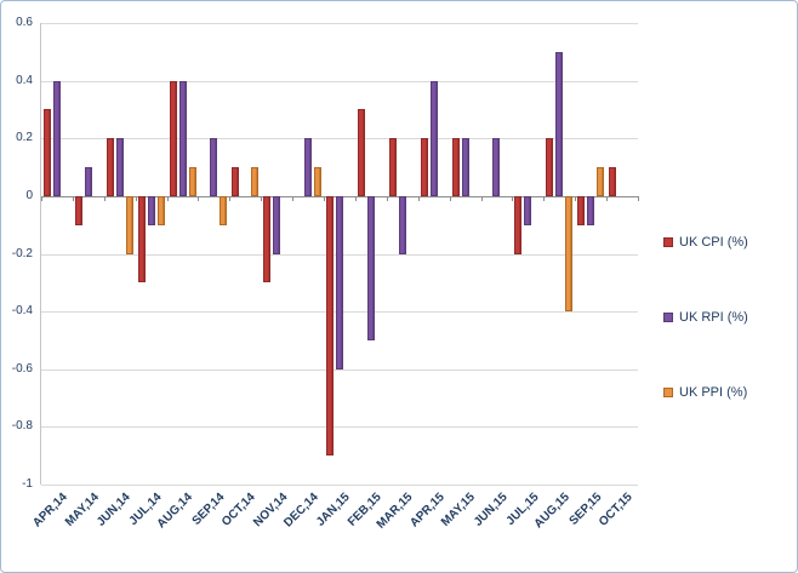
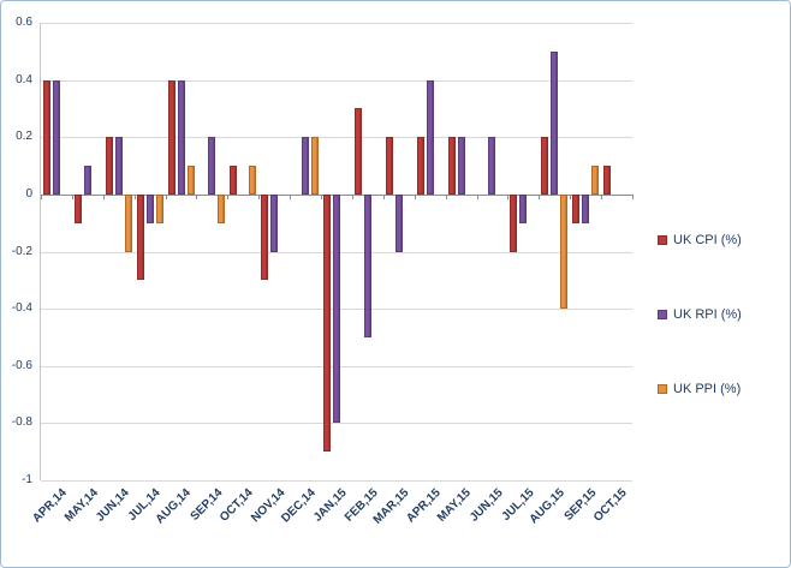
UK CPI (%)/APR,14: 0.3 -> 0.4
UK PPI (%)/DEC,14: 0.1 -> 0.2
UK RPI (%)/JAN,15: -0.6 -> -0.8
